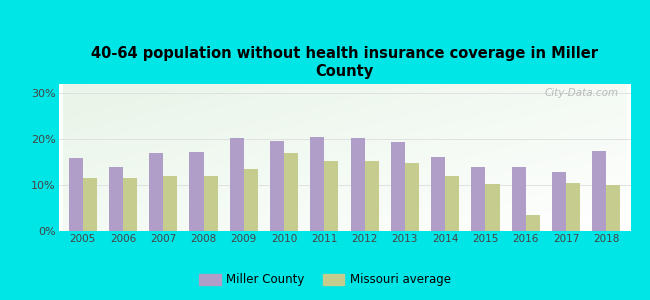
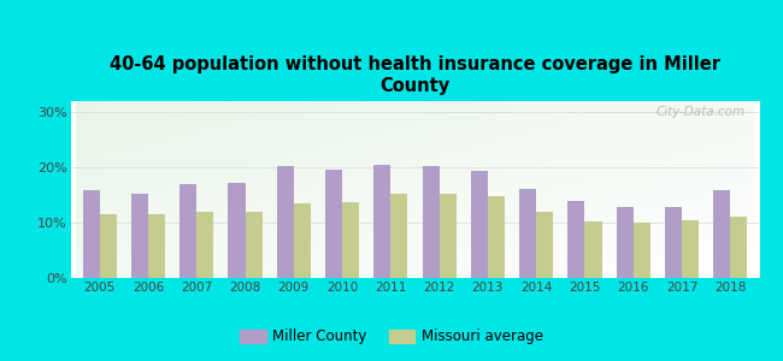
Miller County/2006: 14.0% -> 15.2%
Missouri average/2010: 17.0% -> 13.8%
Miller County/2016: 14.0% -> 12.8%
Missouri average/2016: 3.5% -> 10.1%
Miller County/2018: 17.5% -> 15.8%
Missouri average/2018: 10.0% -> 11.1%
